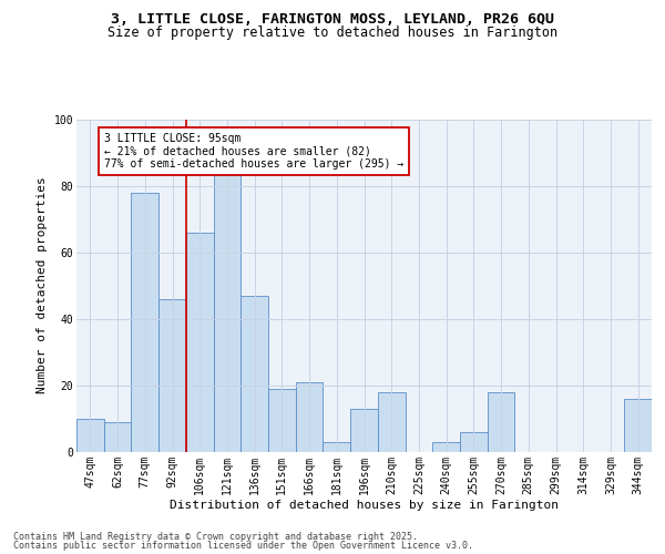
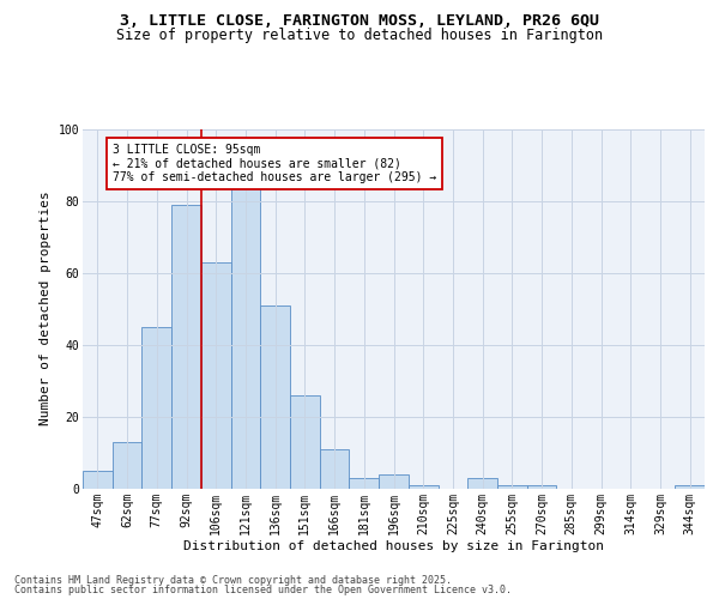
47sqm: 10 -> 5
62sqm: 9 -> 13
77sqm: 78 -> 45
92sqm: 46 -> 79
106sqm: 66 -> 63
136sqm: 47 -> 51
151sqm: 19 -> 26
166sqm: 21 -> 11
196sqm: 13 -> 4
210sqm: 18 -> 1
255sqm: 6 -> 1
270sqm: 18 -> 1
344sqm: 16 -> 1
